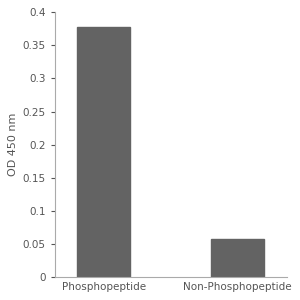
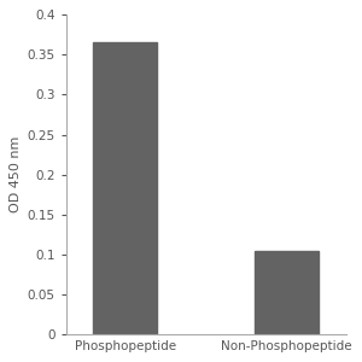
Phosphopeptide: 0.378 -> 0.366
Non-Phosphopeptide: 0.057 -> 0.104
